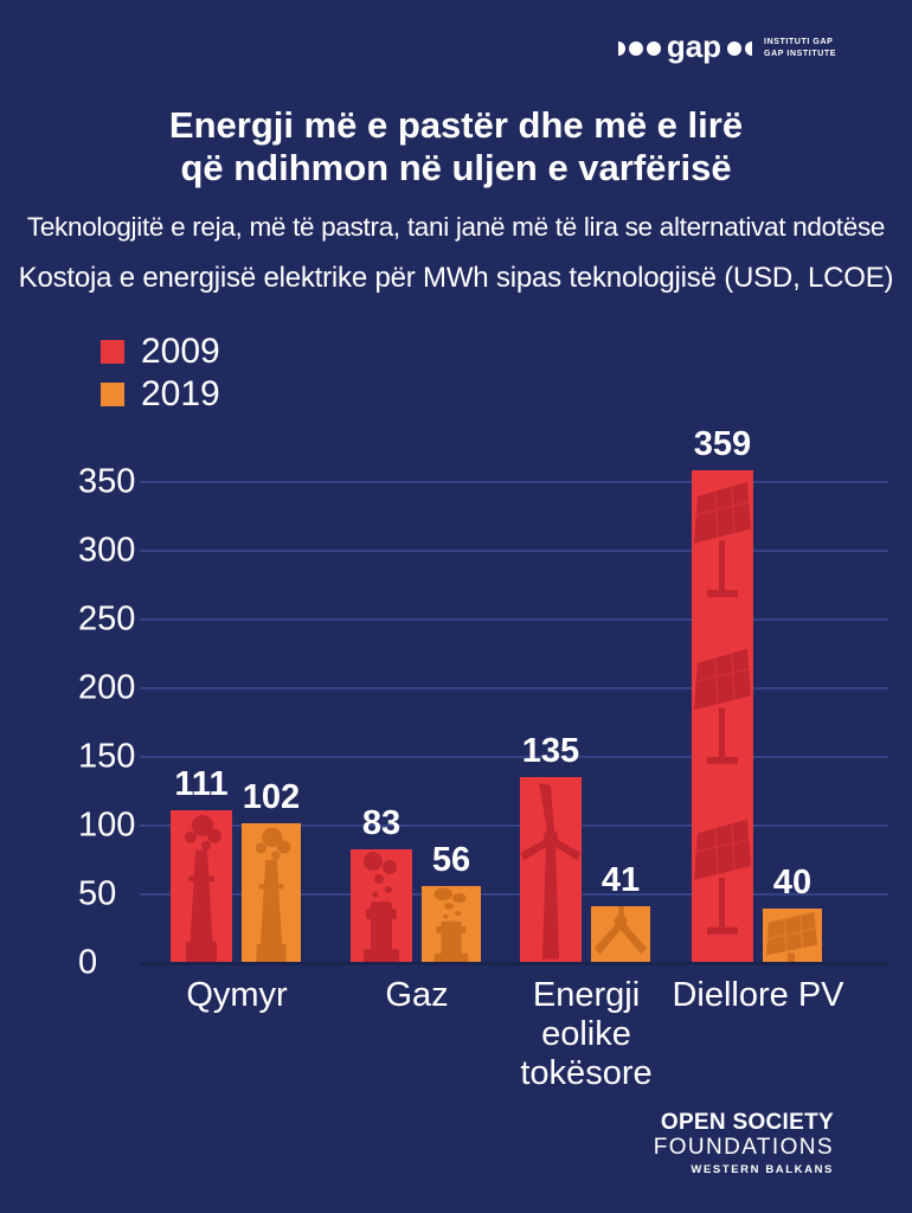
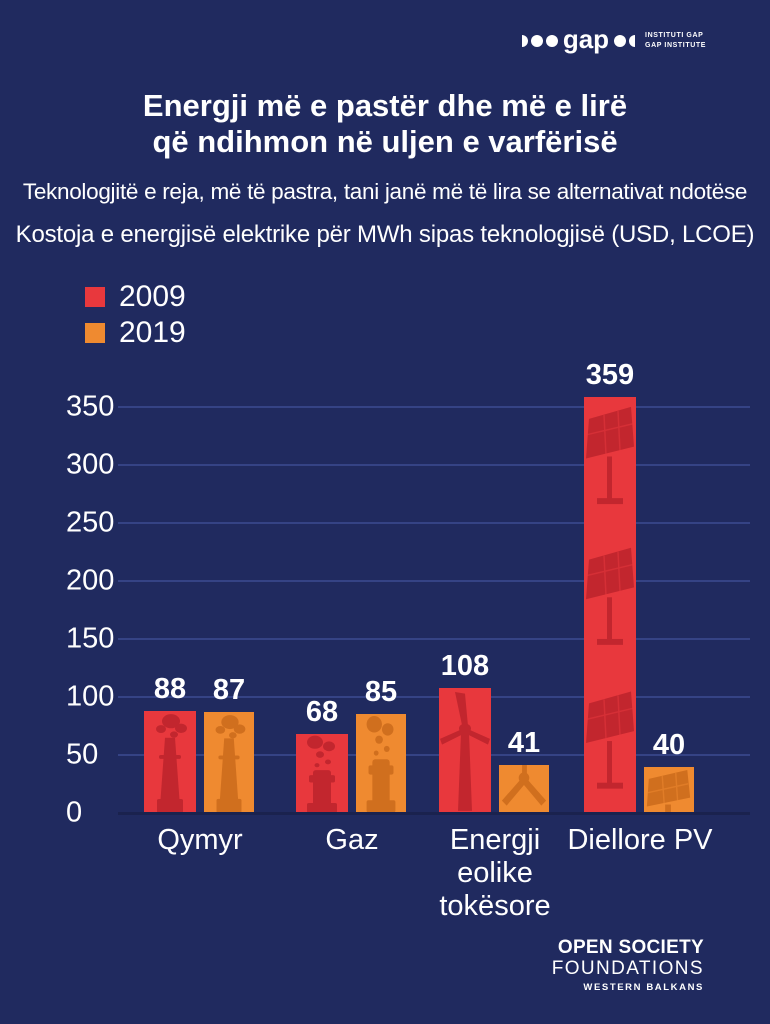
2009/Qymyr: 111 -> 88
2019/Qymyr: 102 -> 87
2009/Gaz: 83 -> 68
2019/Gaz: 56 -> 85
2009/Energji eolike tokësore: 135 -> 108
